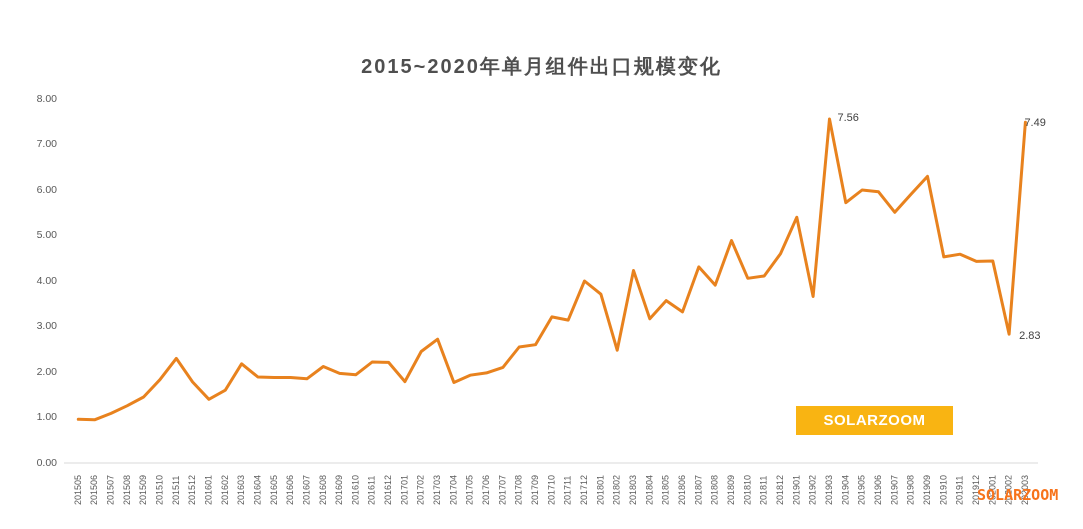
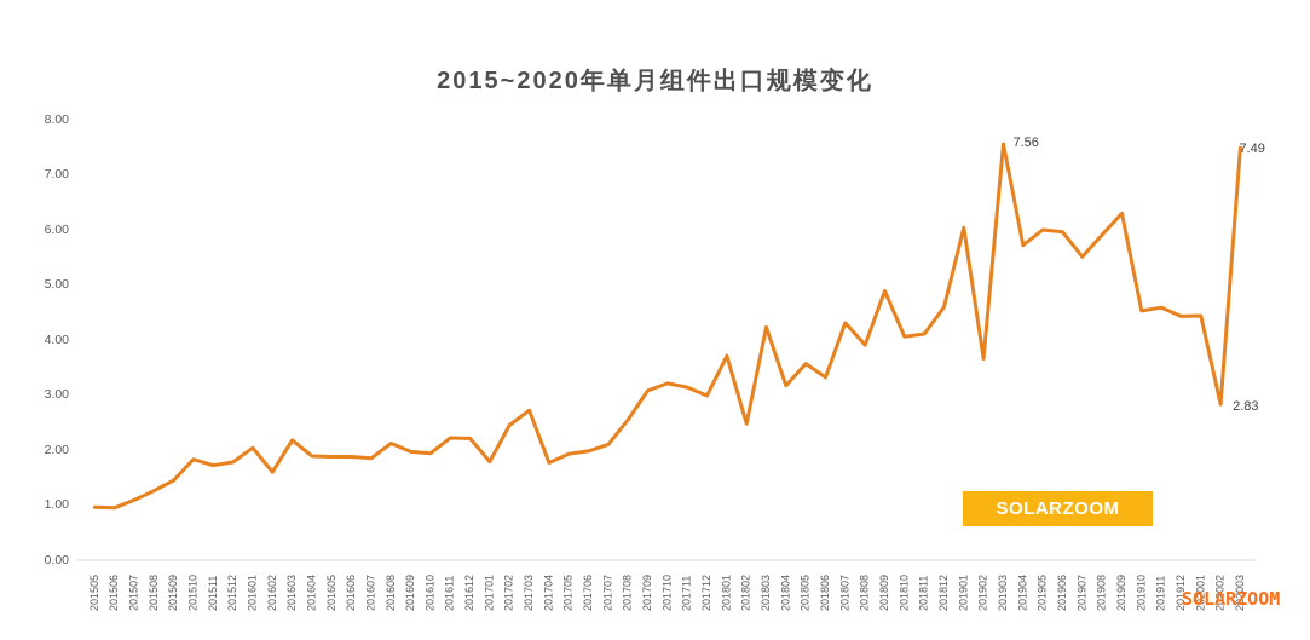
201511: 2.3 -> 1.7
201601: 1.4 -> 2.0
201709: 2.6 -> 3.1
201712: 4.0 -> 3.0
201901: 5.4 -> 6.0
